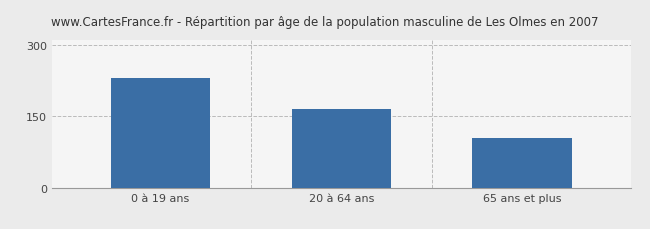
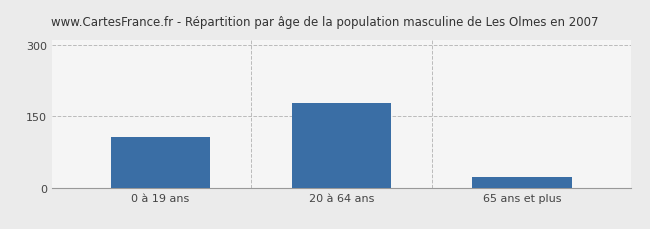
0 à 19 ans: 230 -> 107
20 à 64 ans: 165 -> 178
65 ans et plus: 105 -> 22
